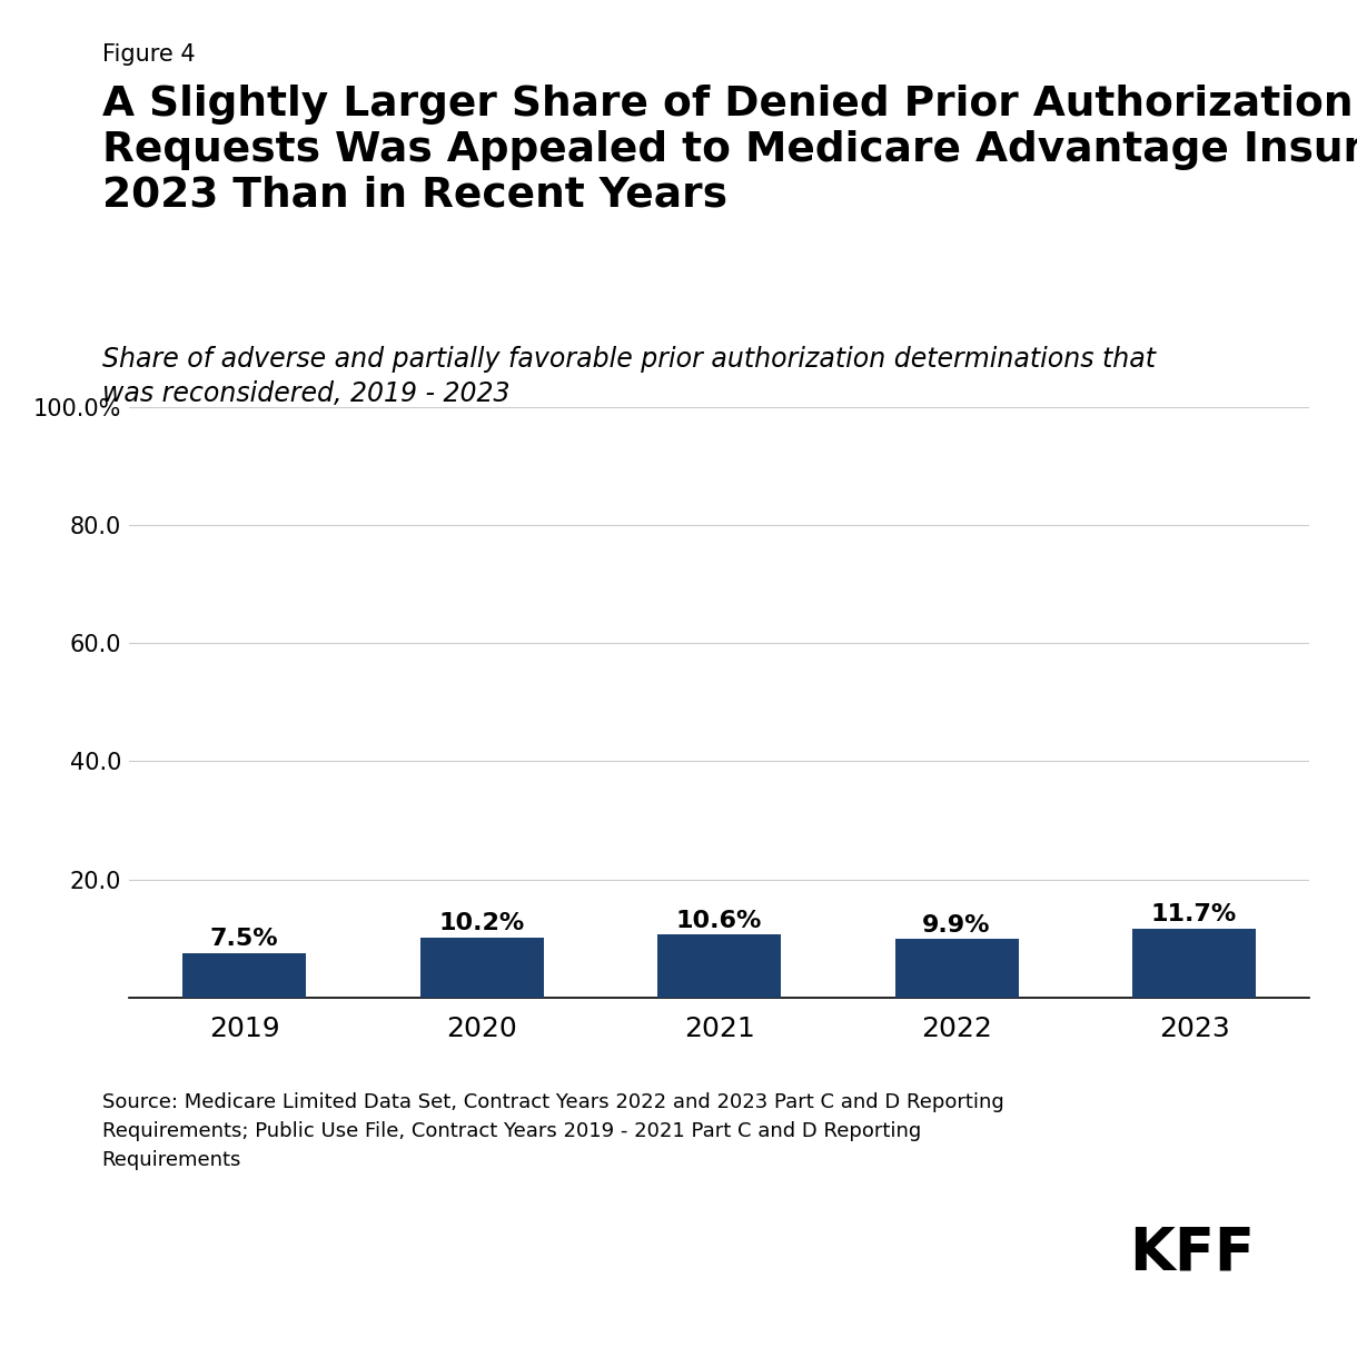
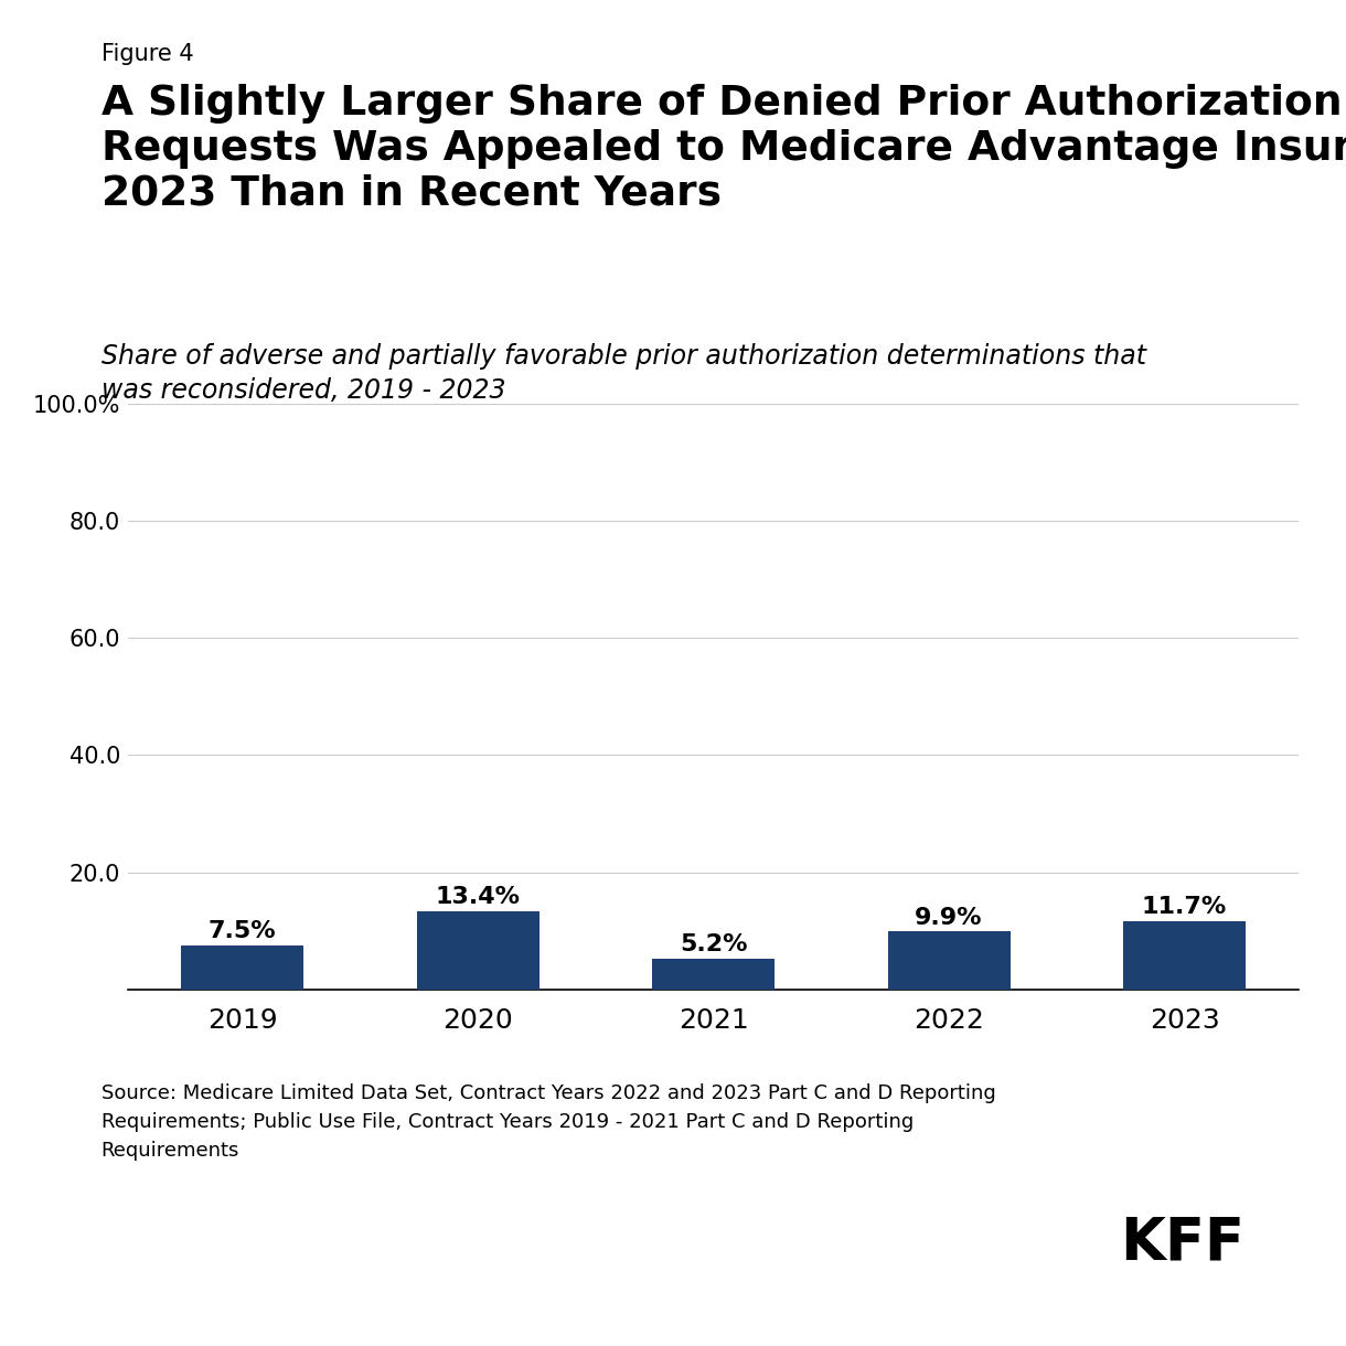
2020: 10.2% -> 13.4%
2021: 10.6% -> 5.2%
